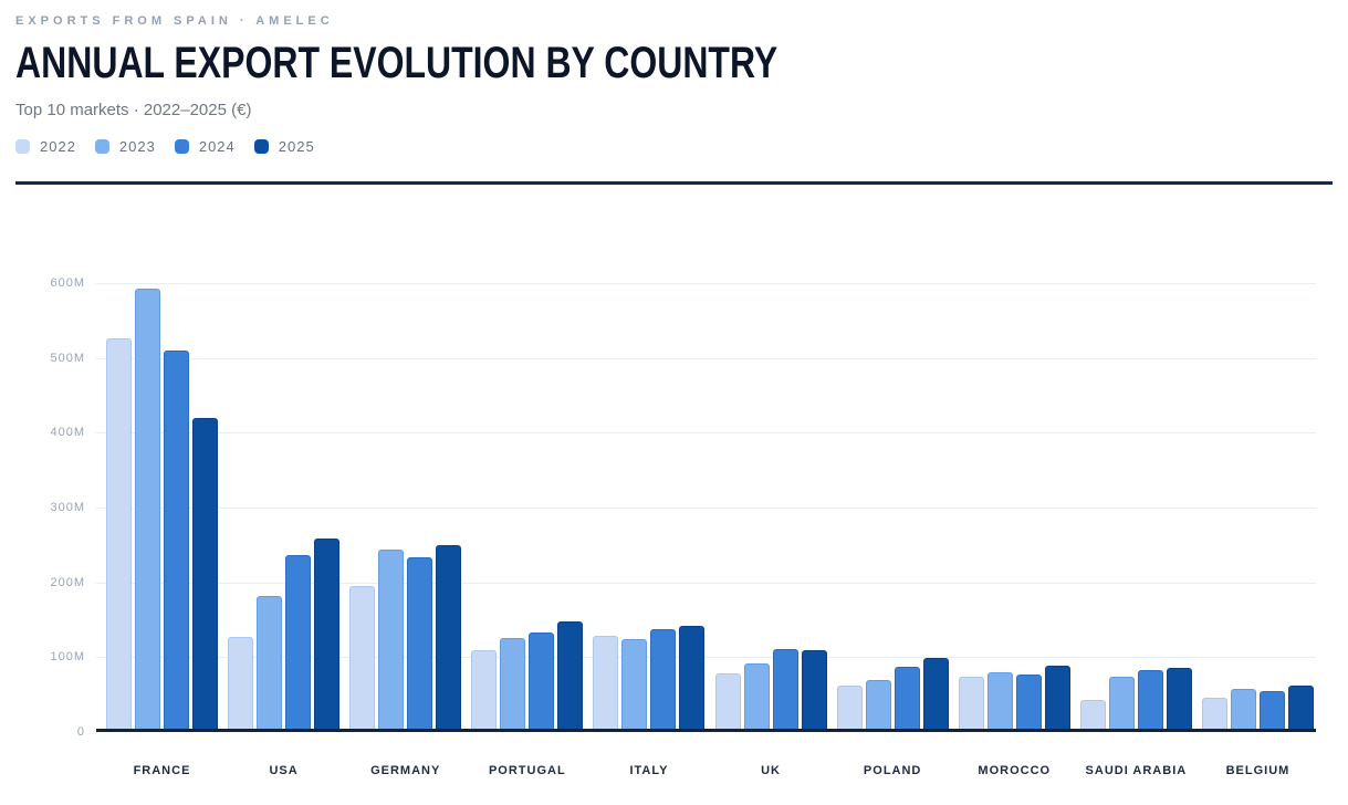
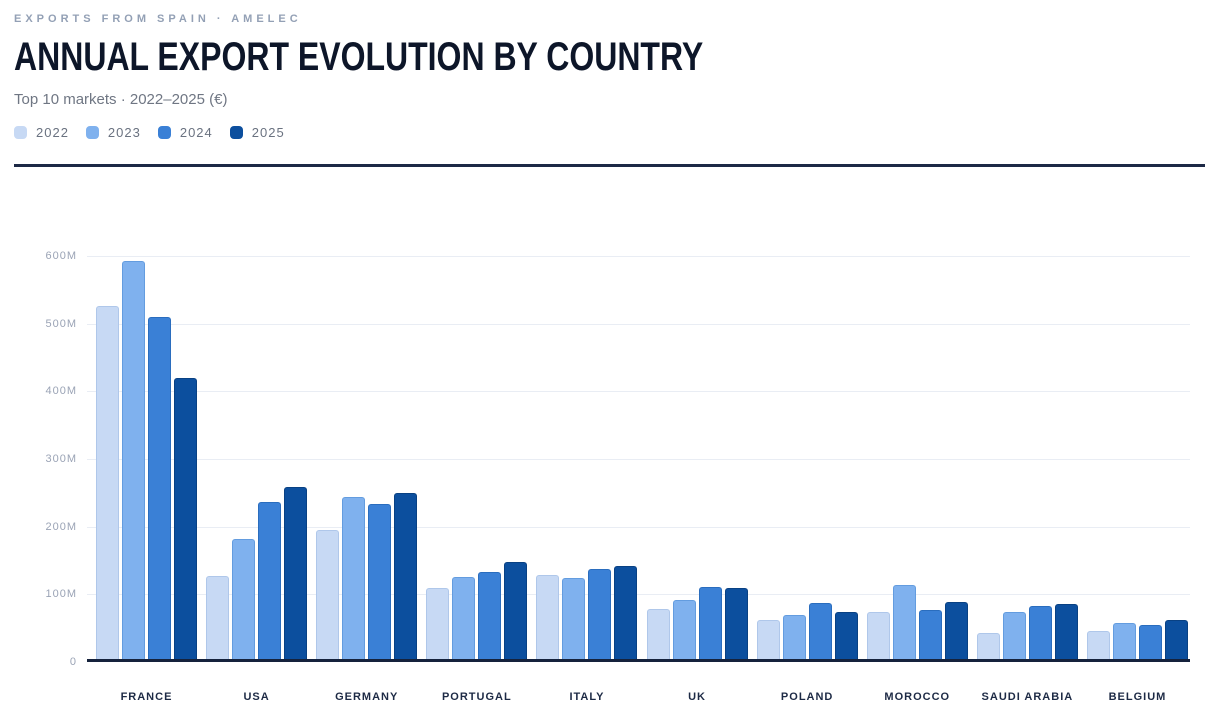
2025/POLAND: 90M -> 70M
2023/MOROCCO: 80M -> 110M
